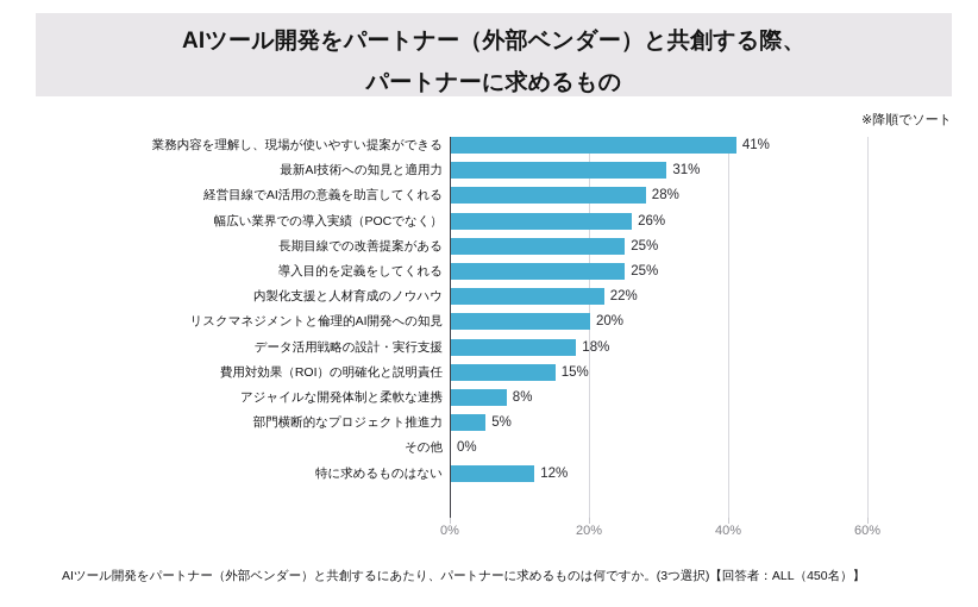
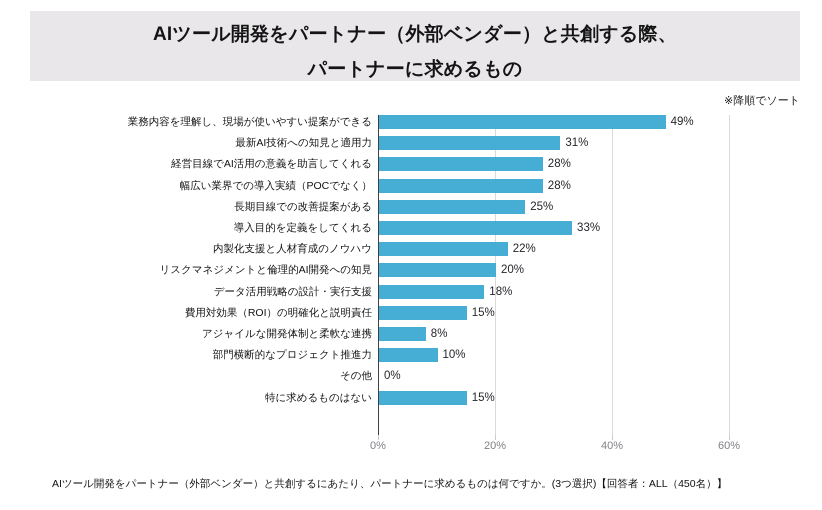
業務内容を理解し、現場が使いやすい提案ができる: 41% -> 49%
幅広い業界での導入実績（POCでなく）: 26% -> 28%
導入目的を定義をしてくれる: 25% -> 33%
部門横断的なプロジェクト推進力: 5% -> 10%
特に求めるものはない: 12% -> 15%
